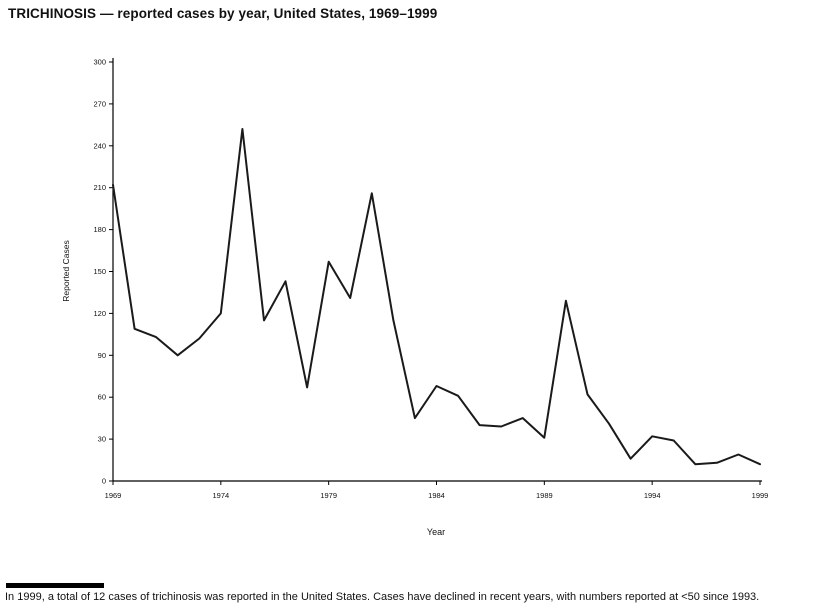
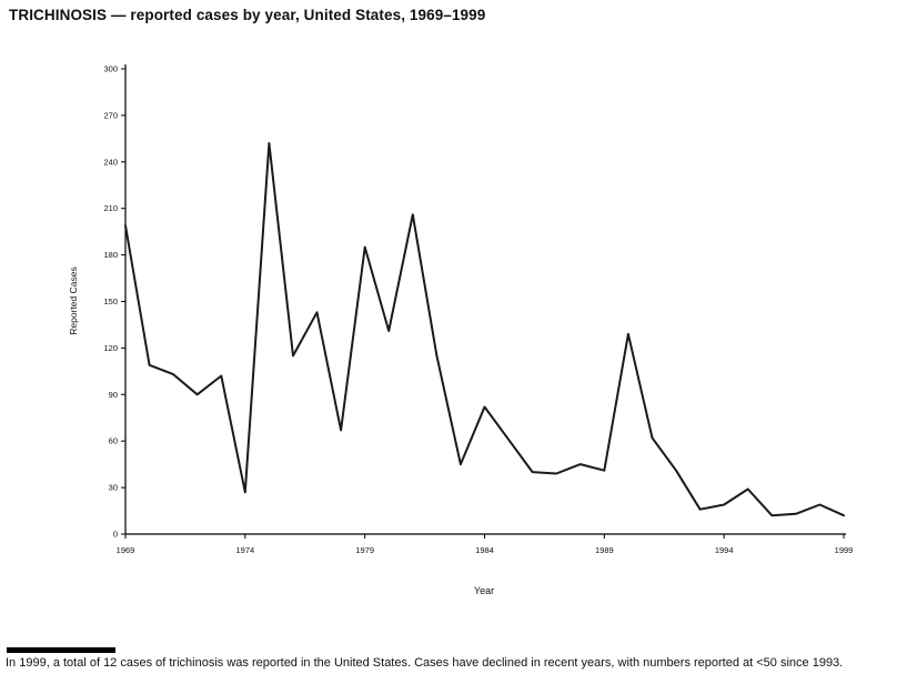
1969: 212 -> 199
1974: 120 -> 27
1979: 157 -> 185
1984: 68 -> 82
1989: 31 -> 41
1994: 32 -> 19
